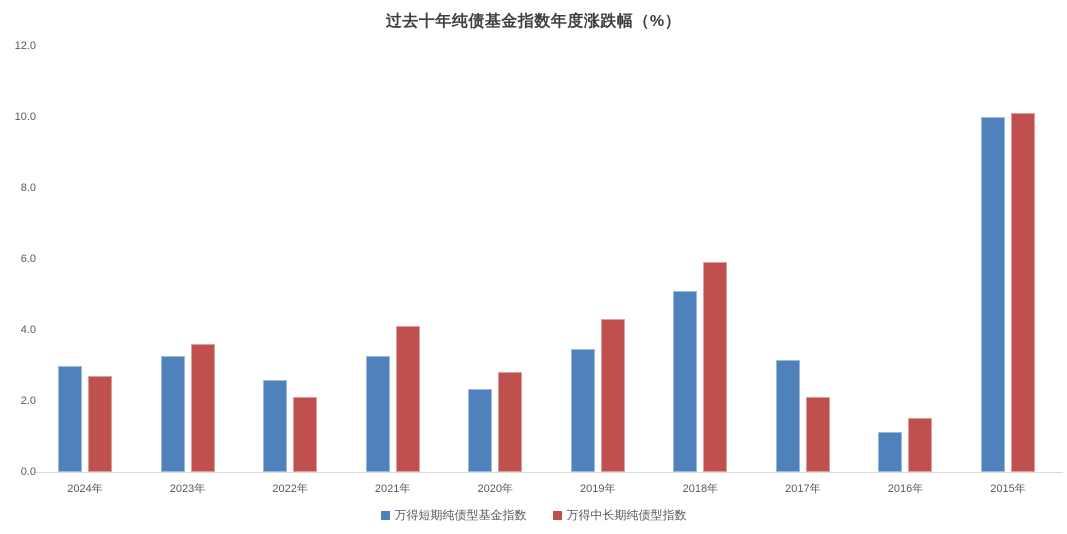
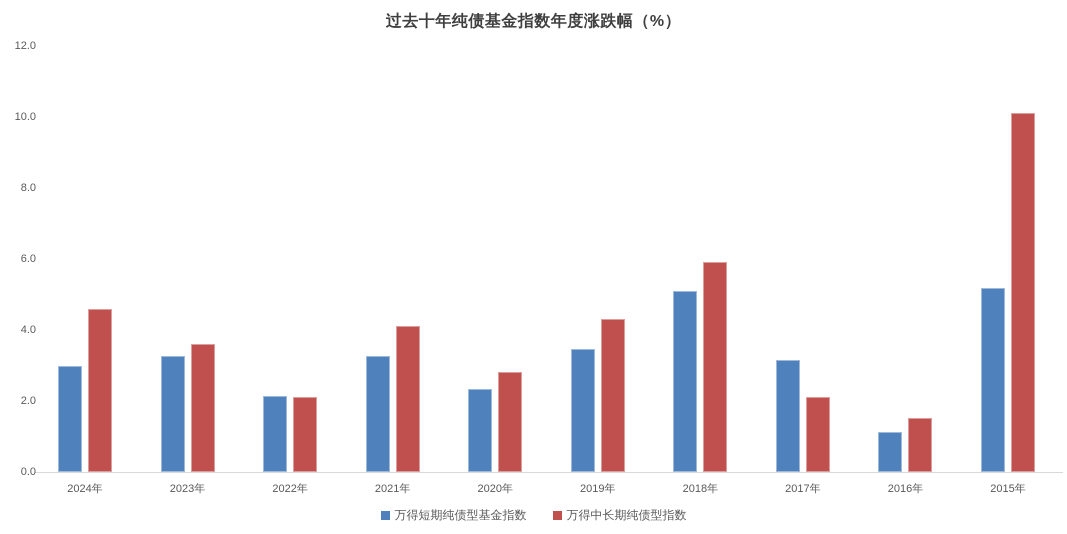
万得中长期纯债型指数/2024年: 2.7 -> 4.6
万得短期纯债型基金指数/2022年: 2.6 -> 2.1
万得短期纯债型基金指数/2015年: 10.0 -> 5.2
